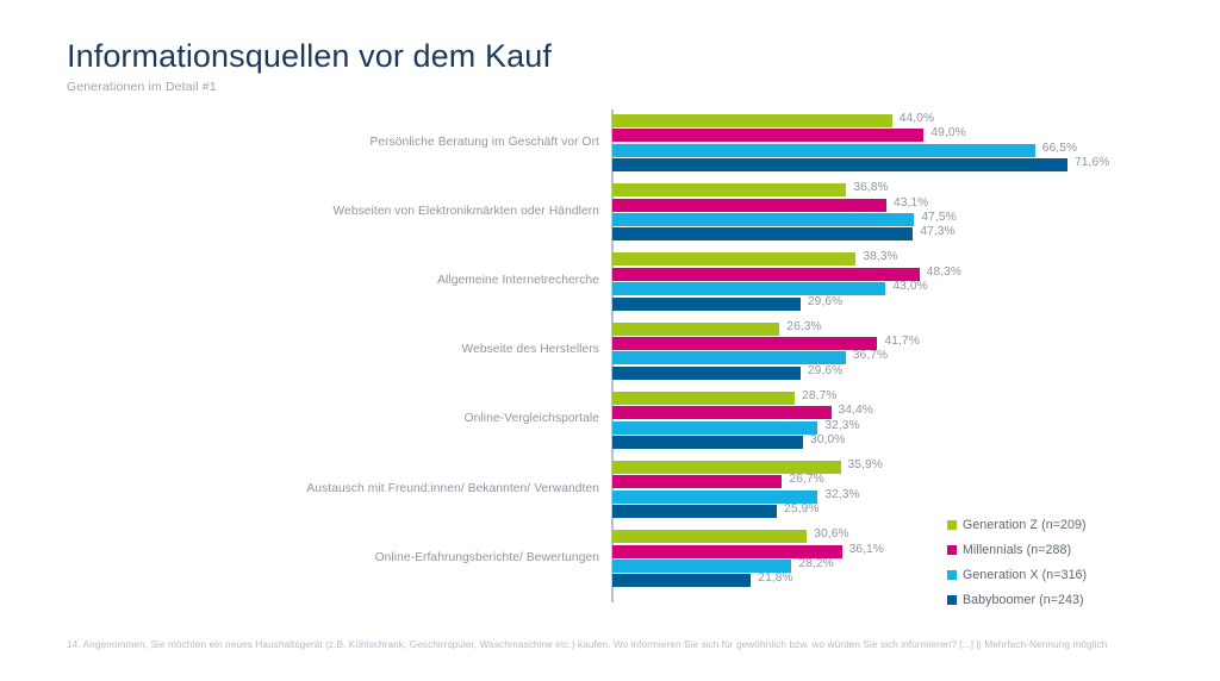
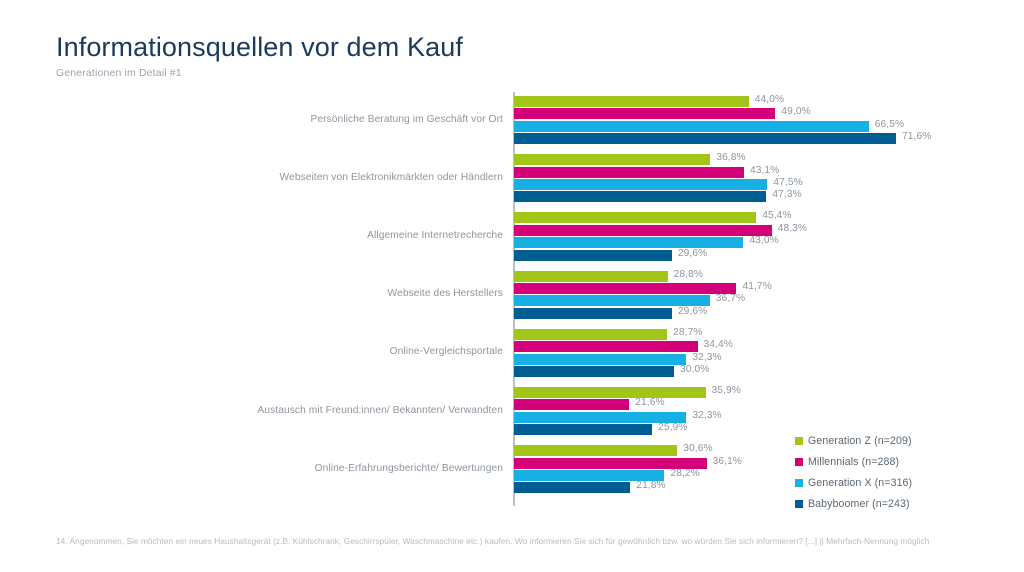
Generation Z (n=209)/Allgemeine Internetrecherche: 38,3% -> 45,4%
Generation Z (n=209)/Webseite des Herstellers: 26,3% -> 28,8%
Millennials (n=288)/Austausch mit Freund:innen/ Bekannten/ Verwandten: 26,7% -> 21,6%
